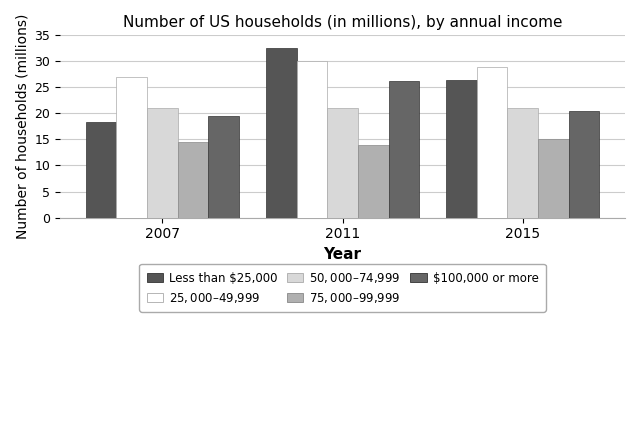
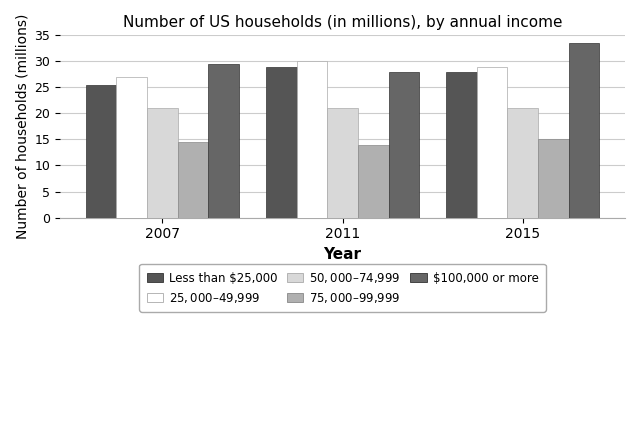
Less than $25,000/2007: 18.4 -> 25.5
$100,000 or more/2007: 19.6 -> 29.5
Less than $25,000/2011: 32.6 -> 29.0
$100,000 or more/2011: 26.2 -> 28.0
Less than $25,000/2015: 26.4 -> 28.0
$100,000 or more/2015: 20.4 -> 33.5
